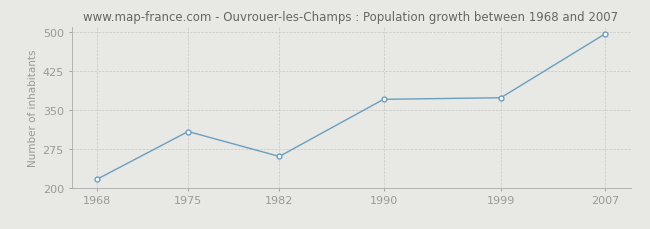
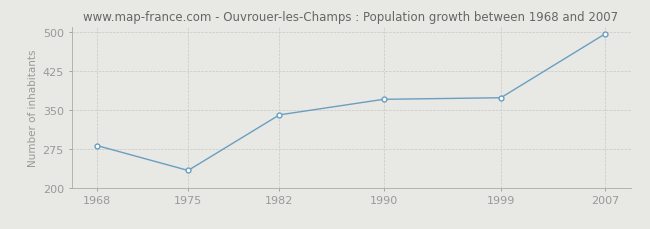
1968: 216 -> 281
1975: 308 -> 233
1982: 260 -> 340
